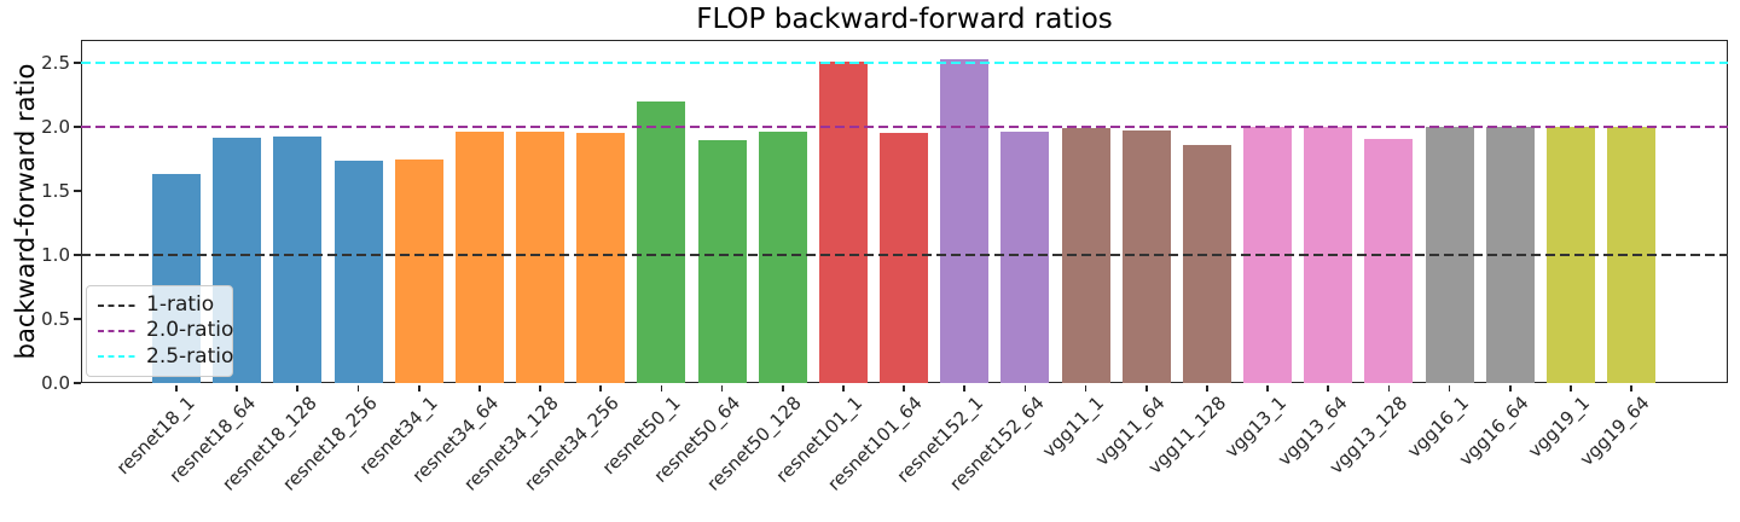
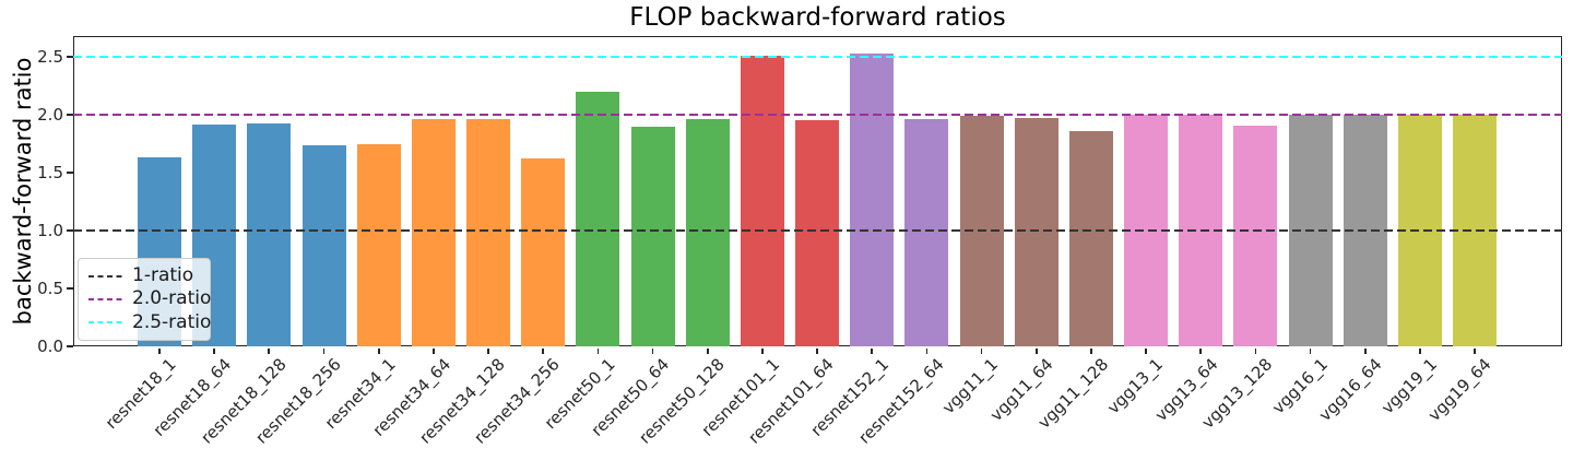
resnet34_256: 1.95 -> 1.62
